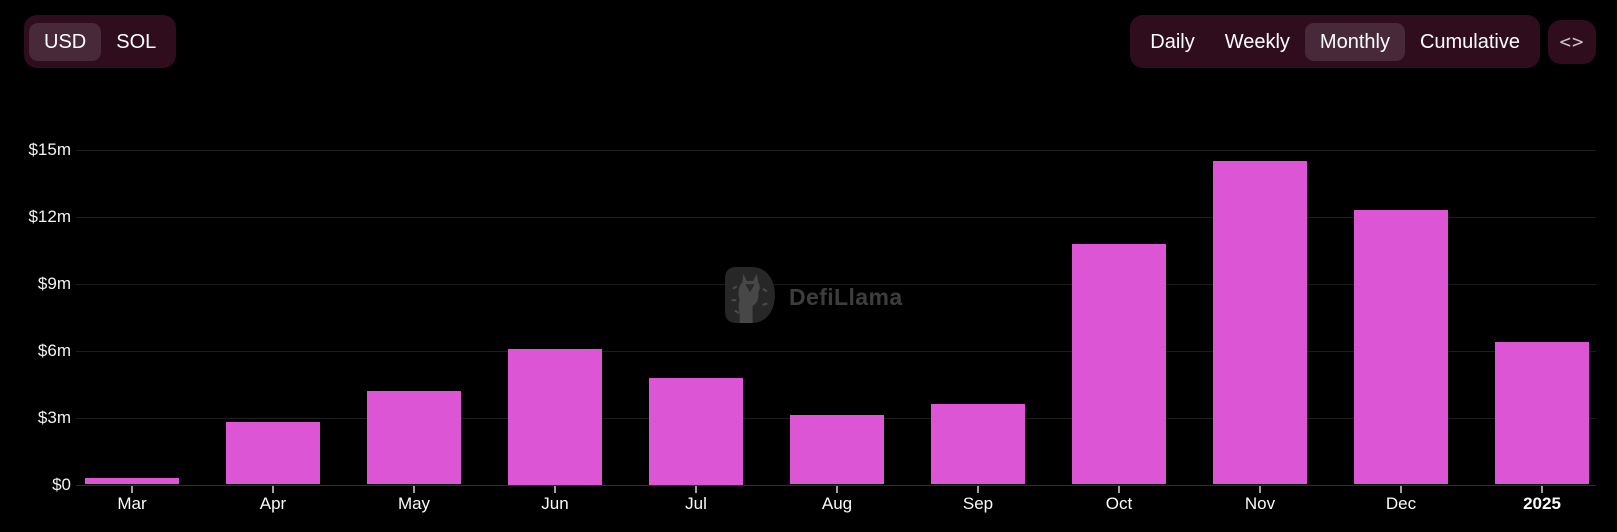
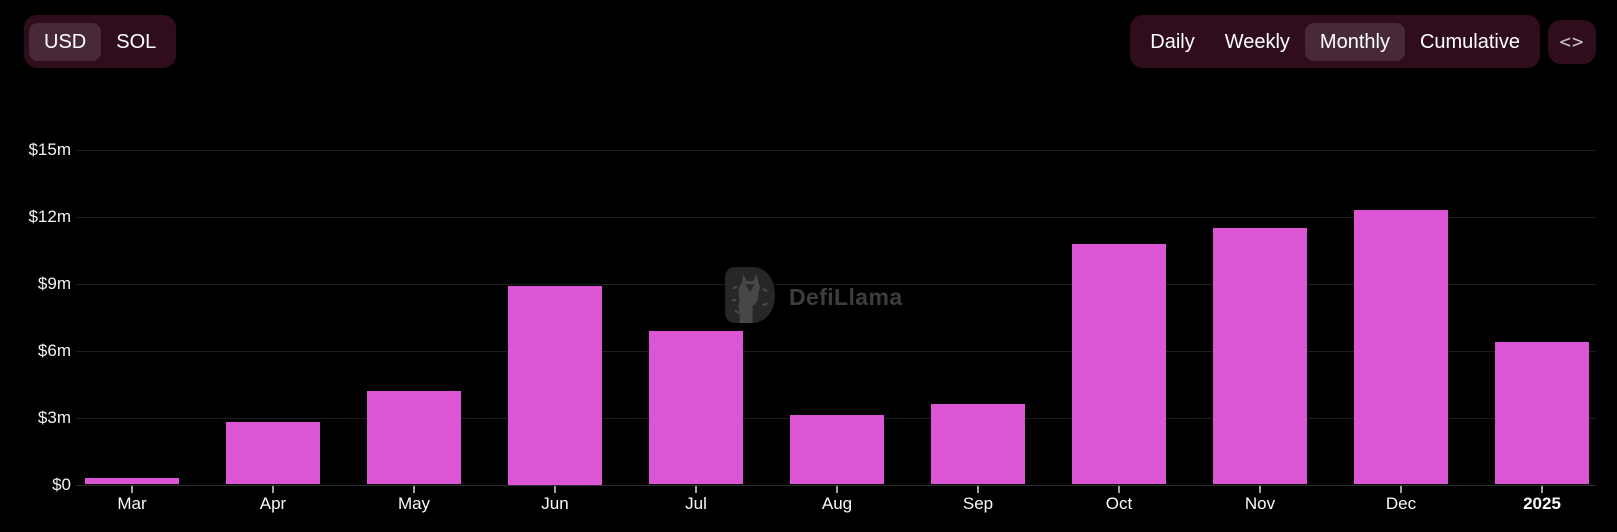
Jun: $6.1m -> $8.9m
Jul: $4.8m -> $6.9m
Nov: $14.5m -> $11.5m
